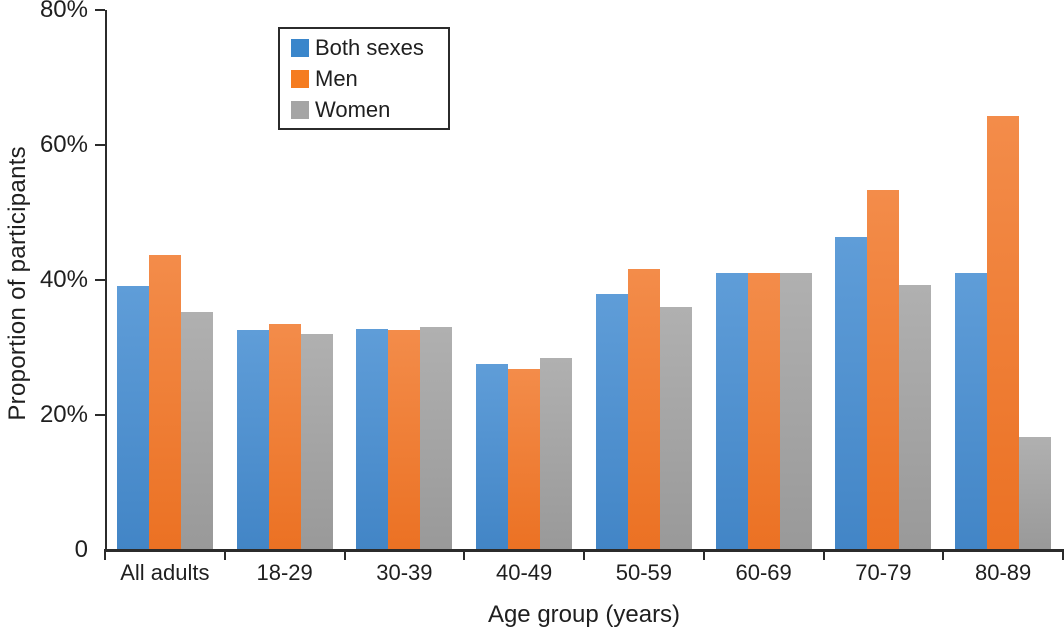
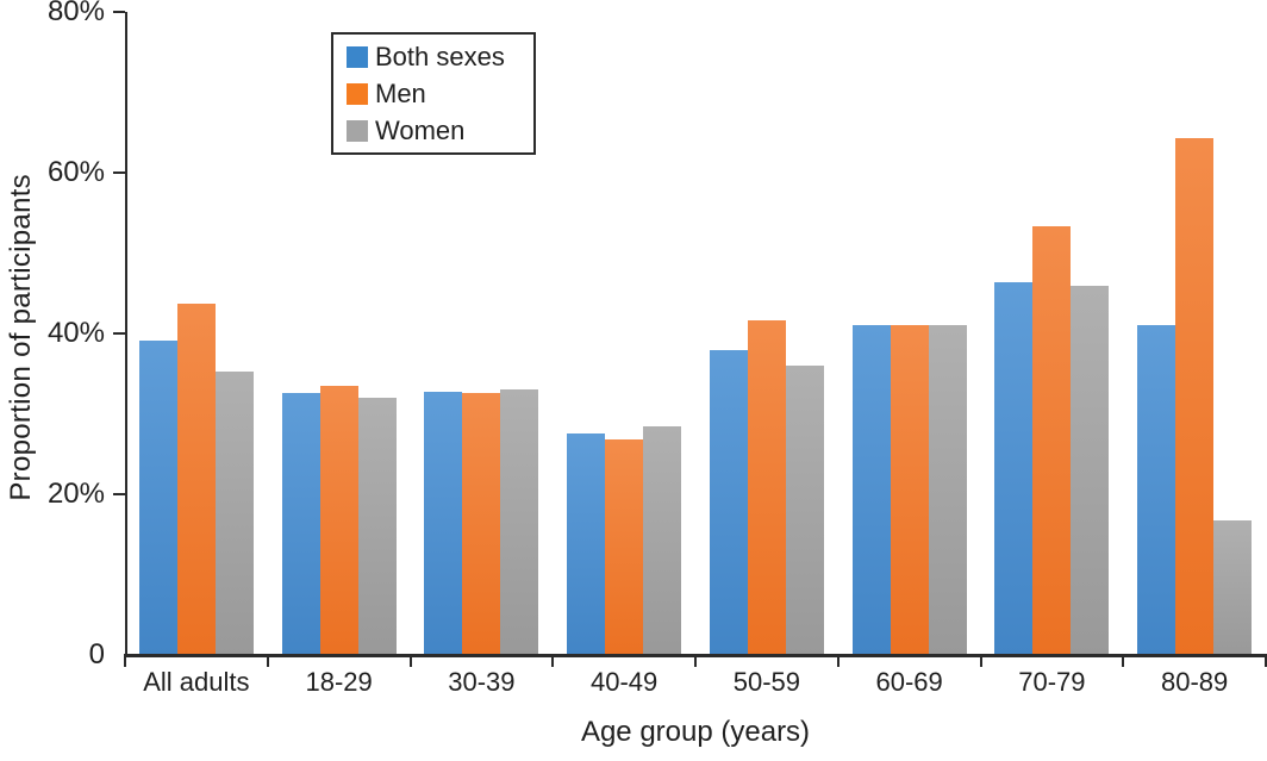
Women/70-79: 39% -> 46%
